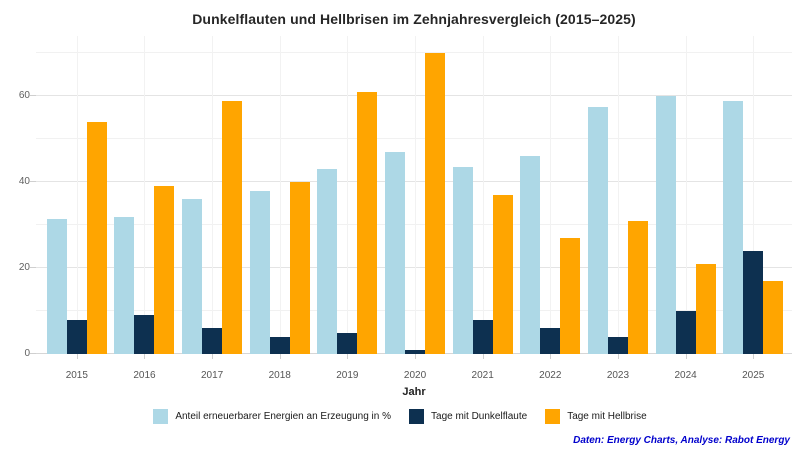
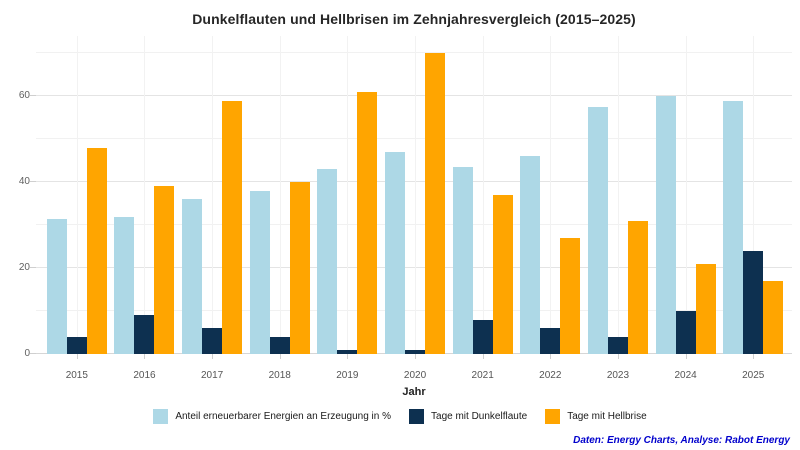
Tage mit Dunkelflaute/2015: 8 -> 4
Tage mit Hellbrise/2015: 54 -> 48
Tage mit Dunkelflaute/2019: 5 -> 1
